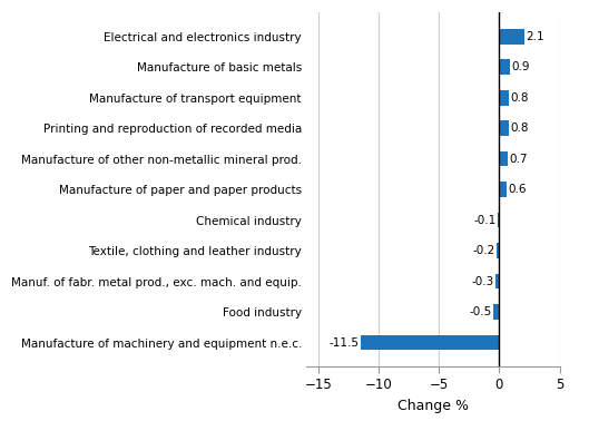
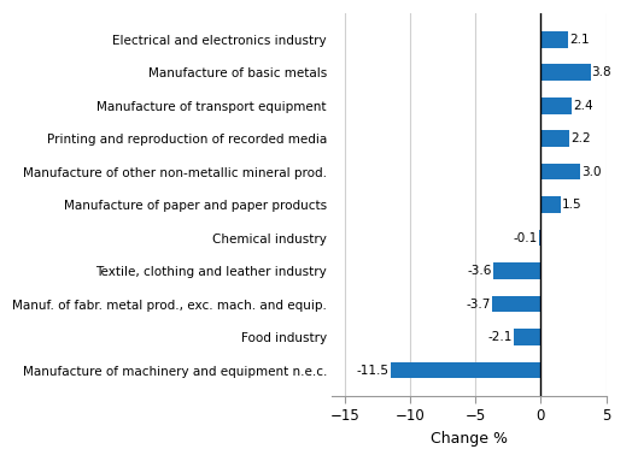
Manufacture of basic metals: 0.9 -> 3.8
Manufacture of transport equipment: 0.8 -> 2.4
Printing and reproduction of recorded media: 0.8 -> 2.2
Manufacture of other non-metallic mineral prod.: 0.7 -> 3.0
Manufacture of paper and paper products: 0.6 -> 1.5
Textile, clothing and leather industry: -0.2 -> -3.6
Manuf. of fabr. metal prod., exc. mach. and equip.: -0.3 -> -3.7
Food industry: -0.5 -> -2.1
